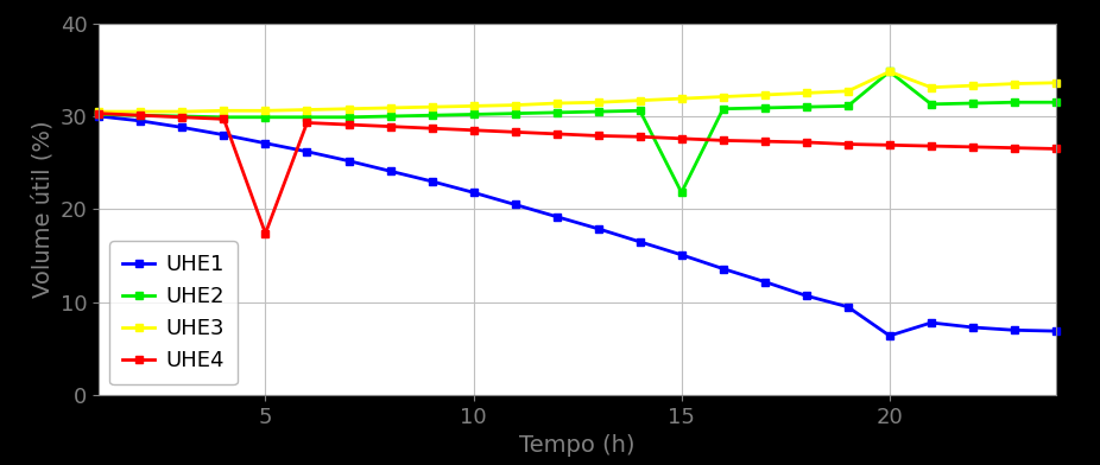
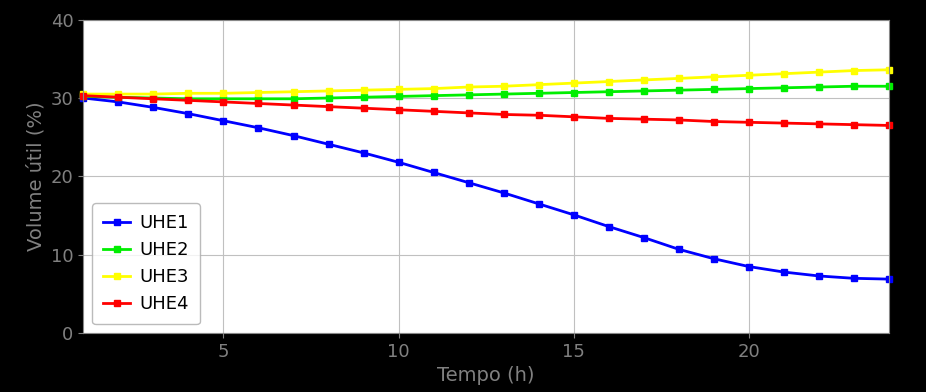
UHE4/5: 17.4 -> 29.5
UHE2/15: 21.8 -> 30.7
UHE1/20: 6.4 -> 8.5
UHE2/20: 34.8 -> 31.2
UHE3/20: 34.8 -> 32.9
